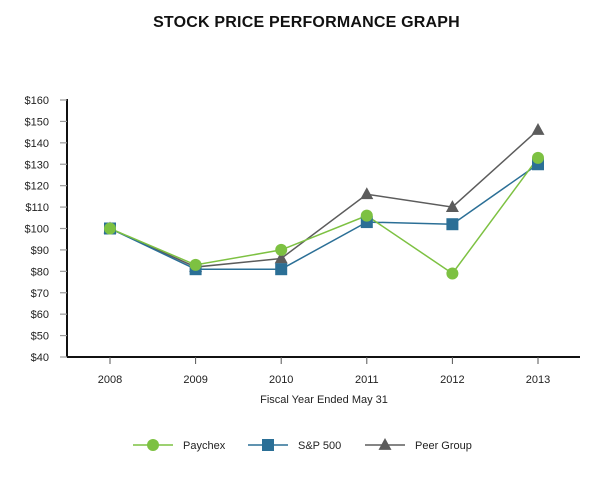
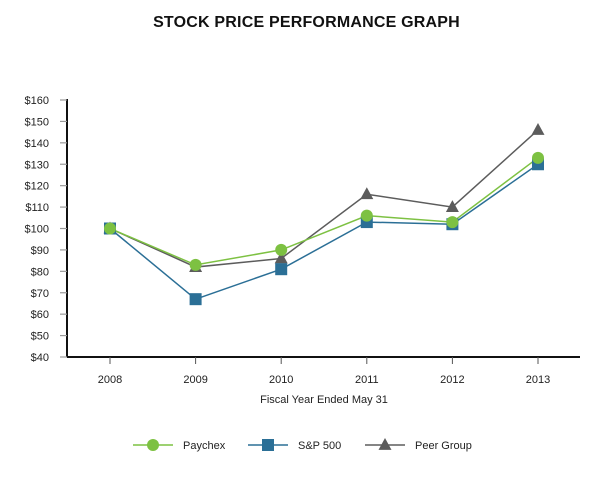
S&P 500/2009: $81 -> $67
Paychex/2012: $79 -> $103
